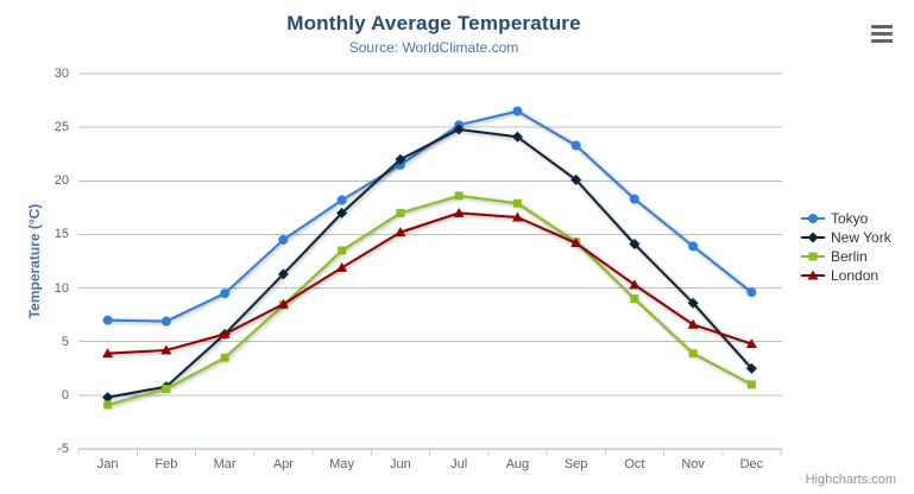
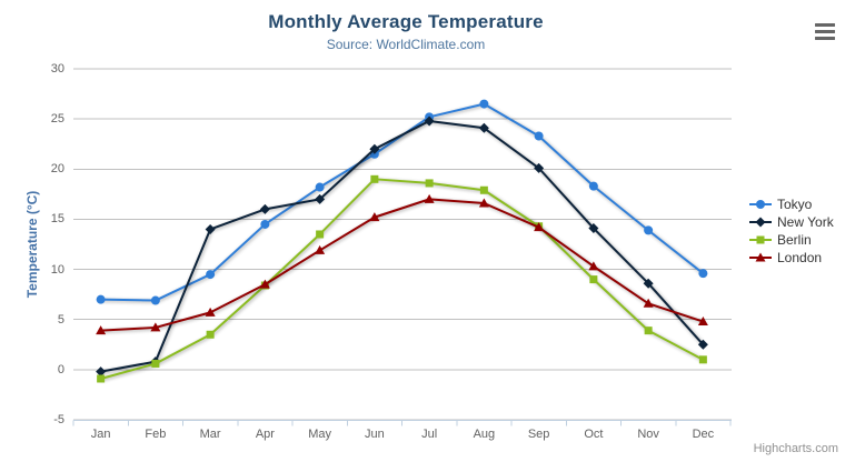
New York/Mar: 6 -> 14
New York/Apr: 11 -> 16
Berlin/Jun: 17 -> 19
